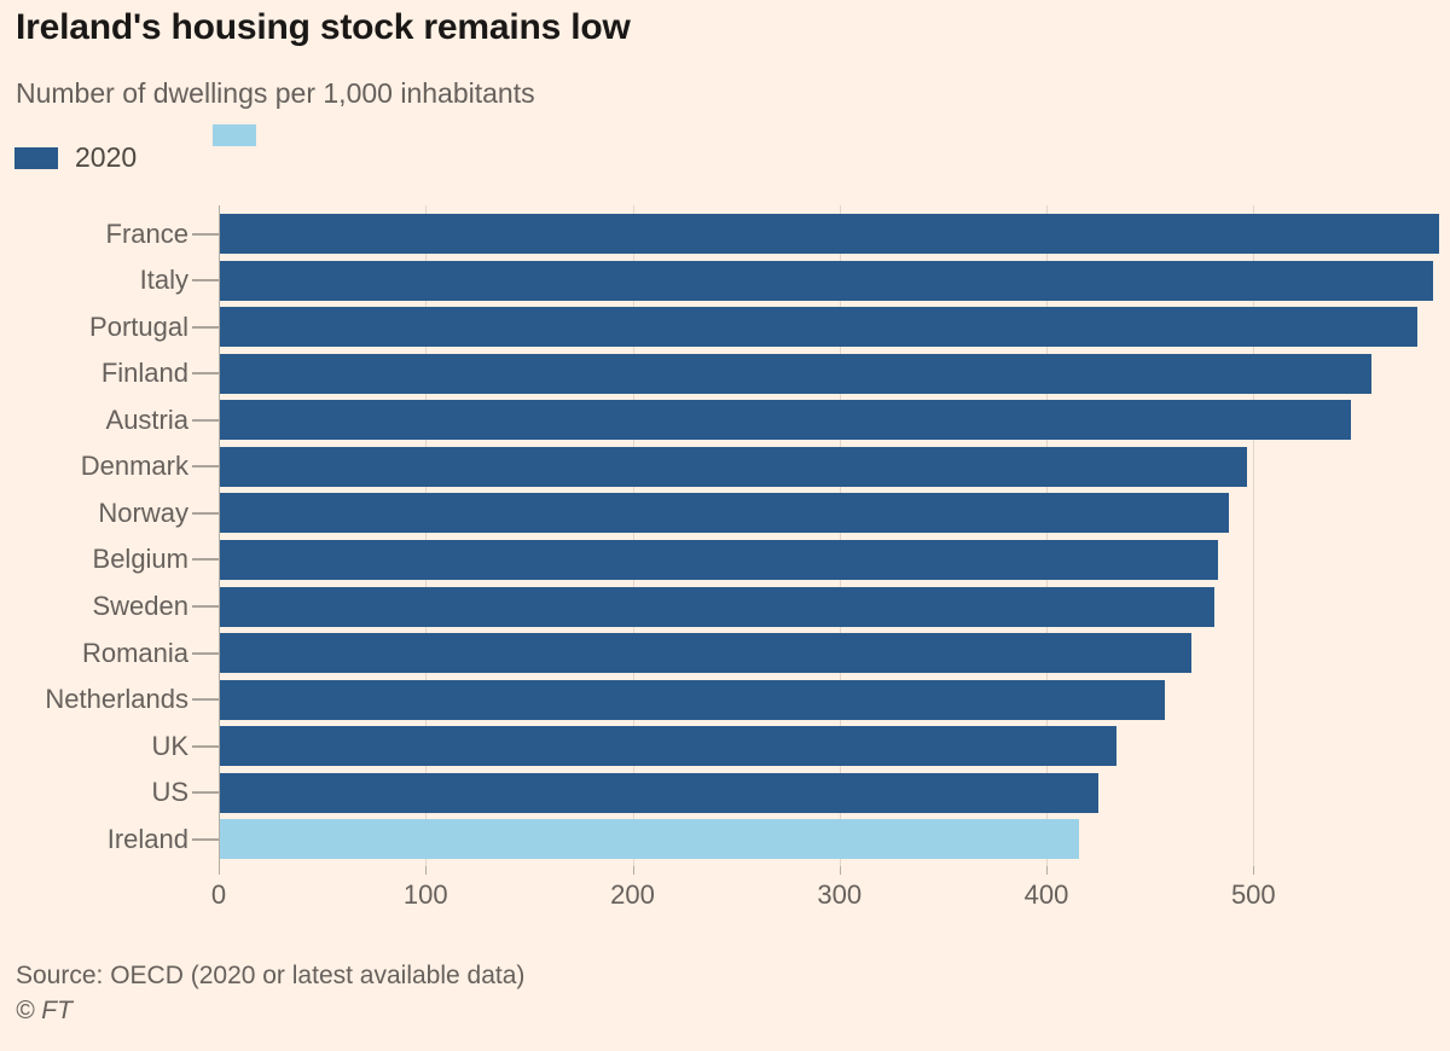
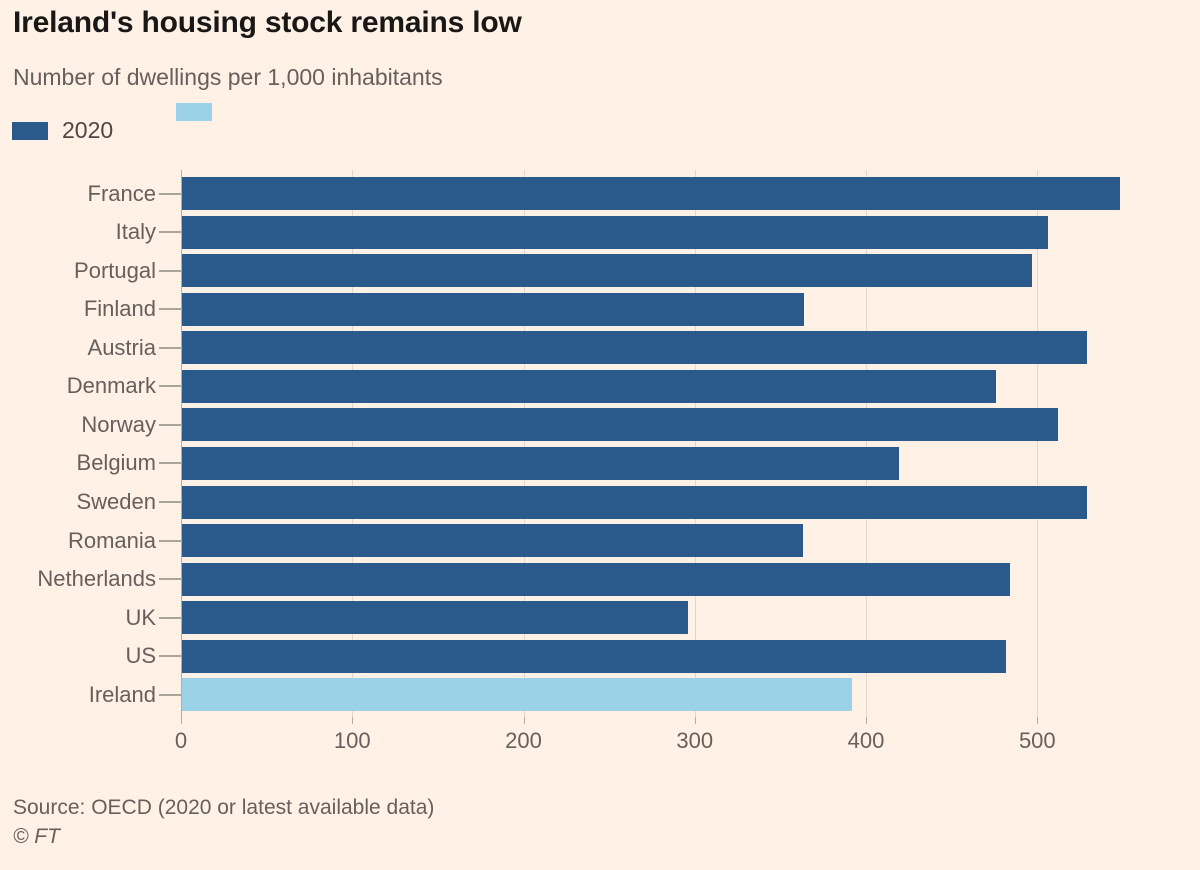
France: 590 -> 548
Italy: 587 -> 506
Portugal: 579 -> 497
Finland: 557 -> 364
Austria: 547 -> 529
Denmark: 497 -> 476
Norway: 488 -> 512
Belgium: 483 -> 419
Sweden: 481 -> 529
Romania: 470 -> 363
Netherlands: 457 -> 484
UK: 434 -> 296
US: 425 -> 482
Ireland: 416 -> 392
